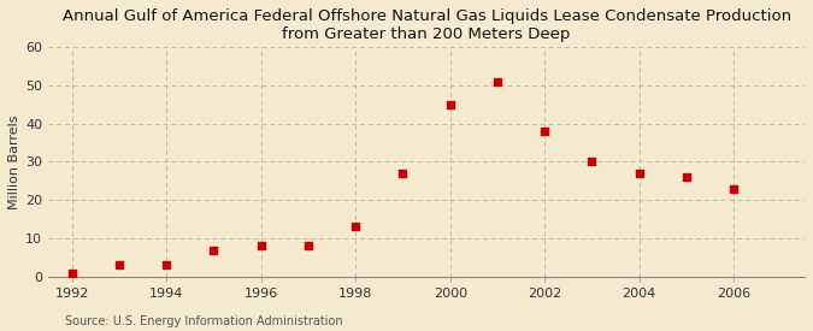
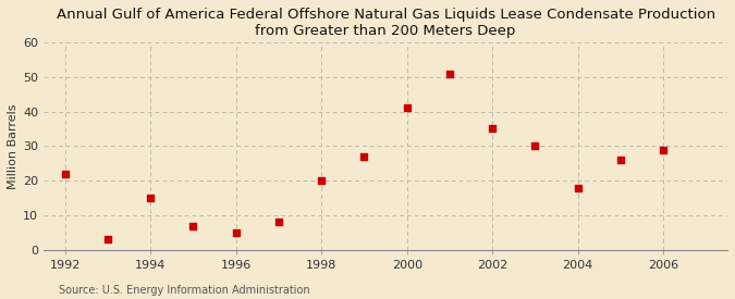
1992: 1 -> 22
1994: 3 -> 15
1996: 8 -> 5
1998: 13 -> 20
2000: 45 -> 41
2002: 38 -> 35
2004: 27 -> 18
2006: 23 -> 29
